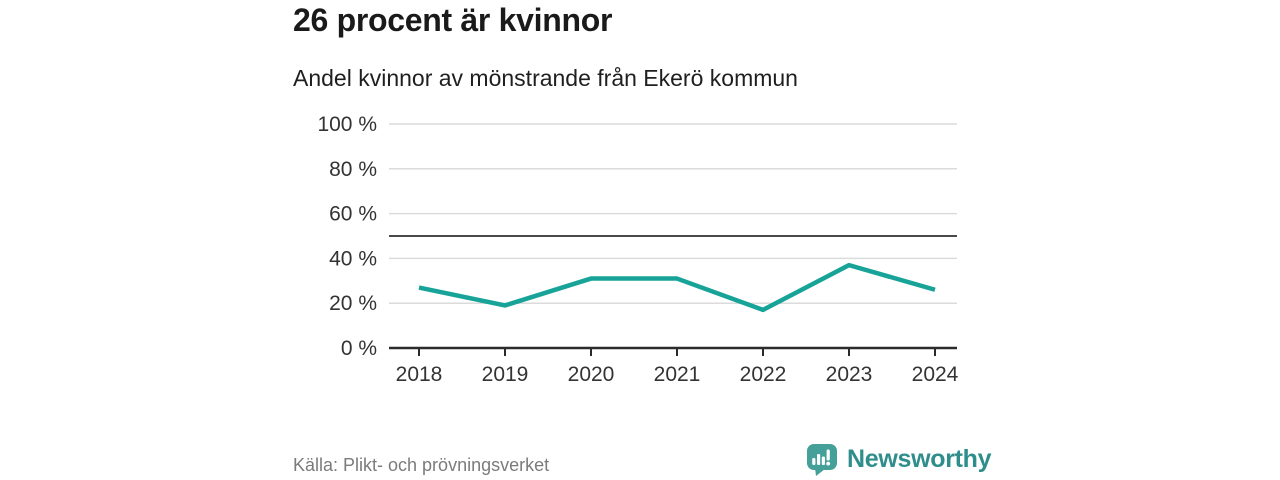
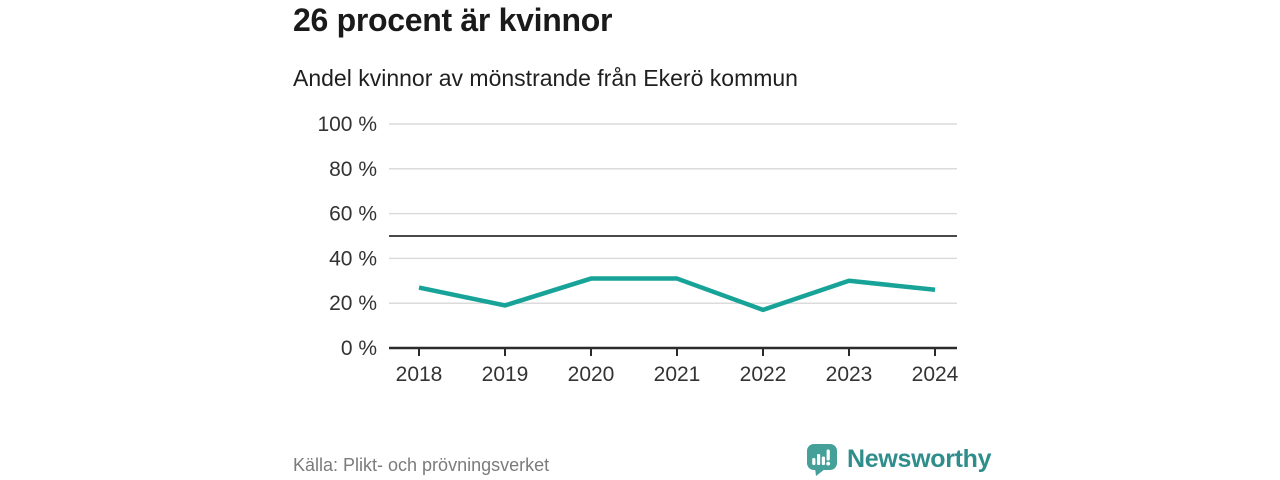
2023: 37% -> 30%
